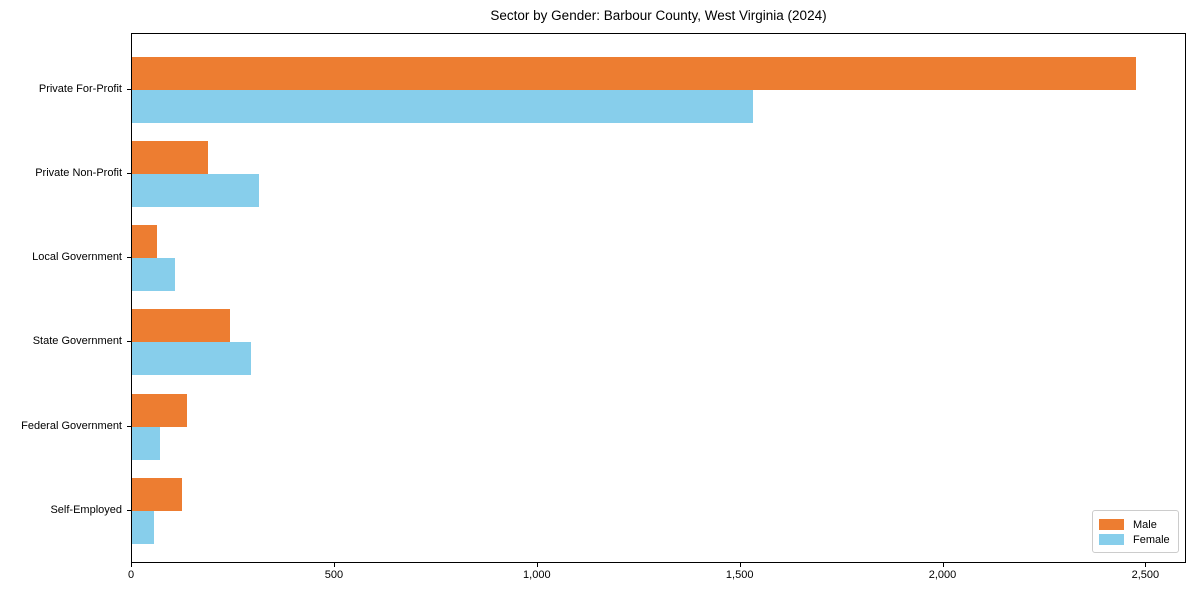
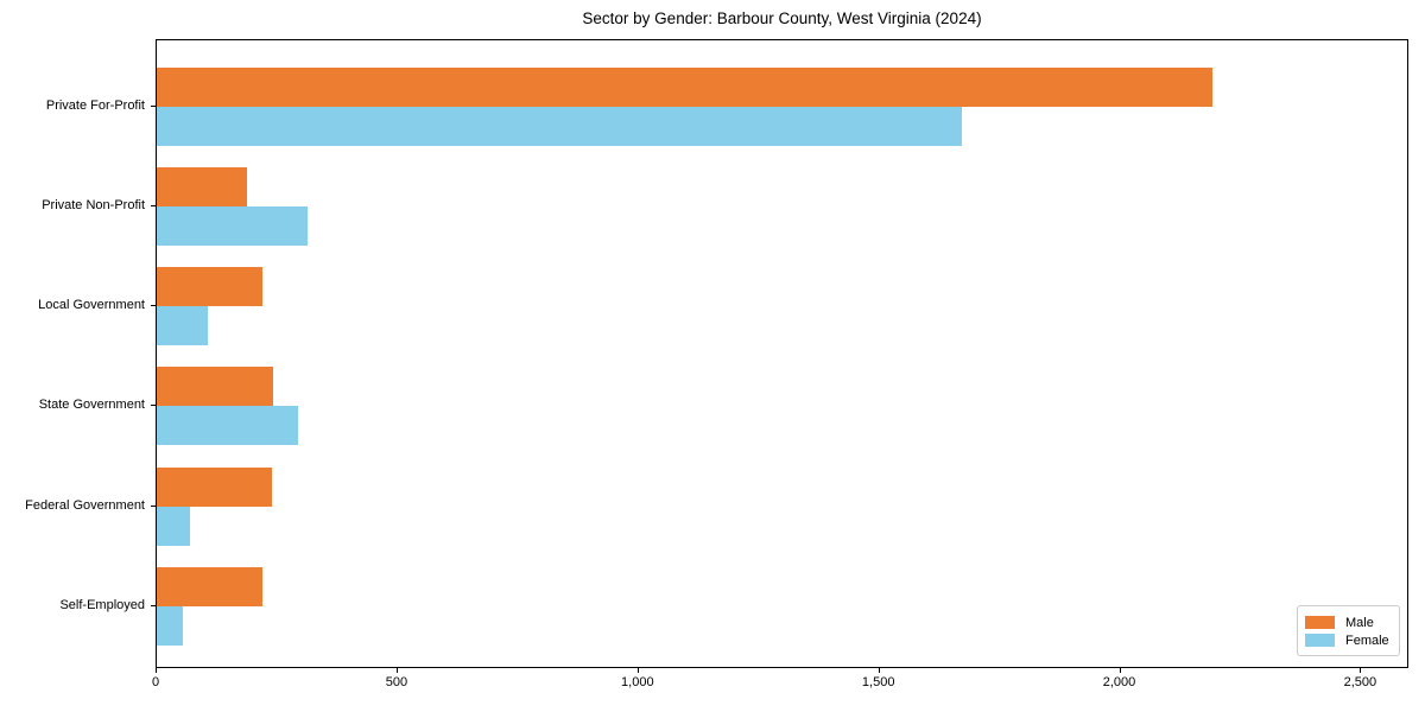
Male/Private For-Profit: 2480 -> 2190
Female/Private For-Profit: 1530 -> 1670
Male/Local Government: 60 -> 220
Male/Federal Government: 140 -> 240
Male/Self-Employed: 120 -> 220
